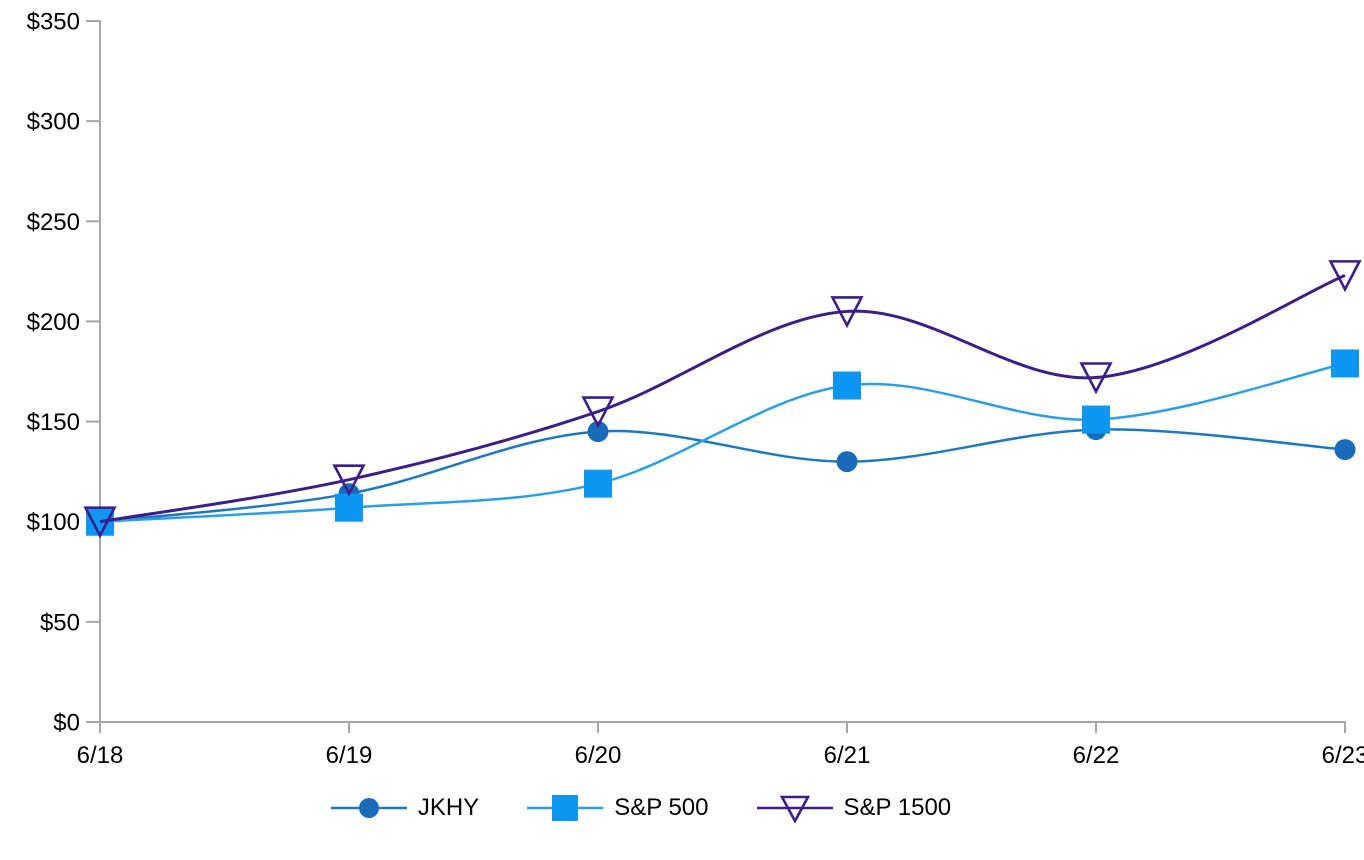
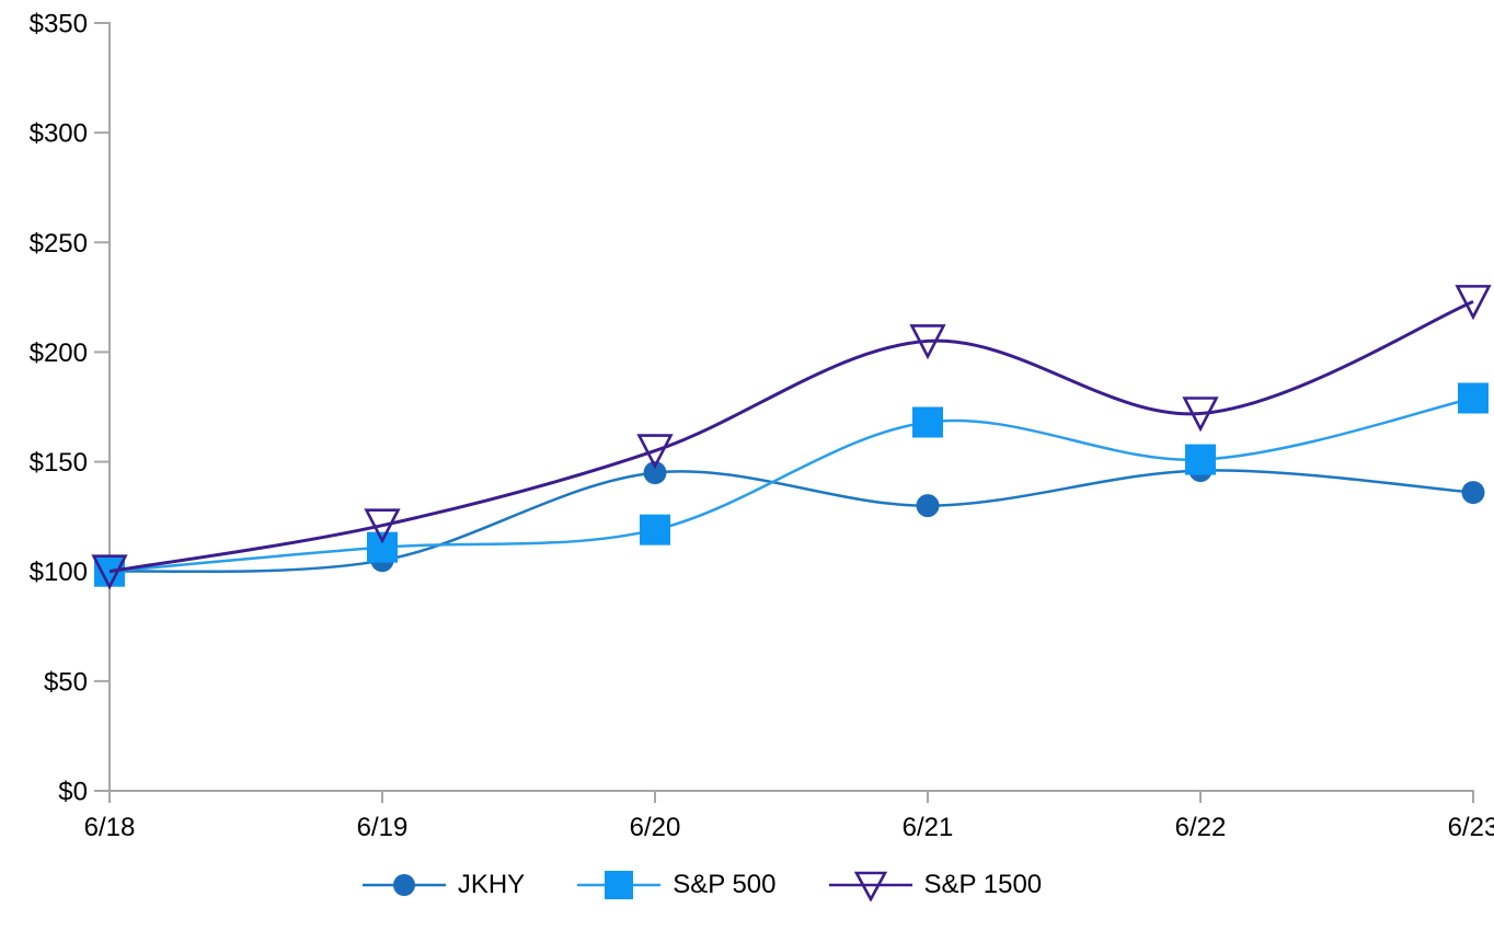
JKHY/6/19: $114 -> $105
S&P 500/6/19: $107 -> $111
